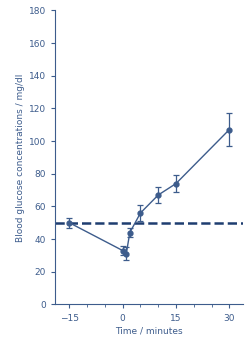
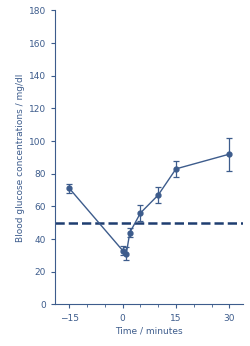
−15: 50 -> 71
15: 74 -> 83
30: 107 -> 92
